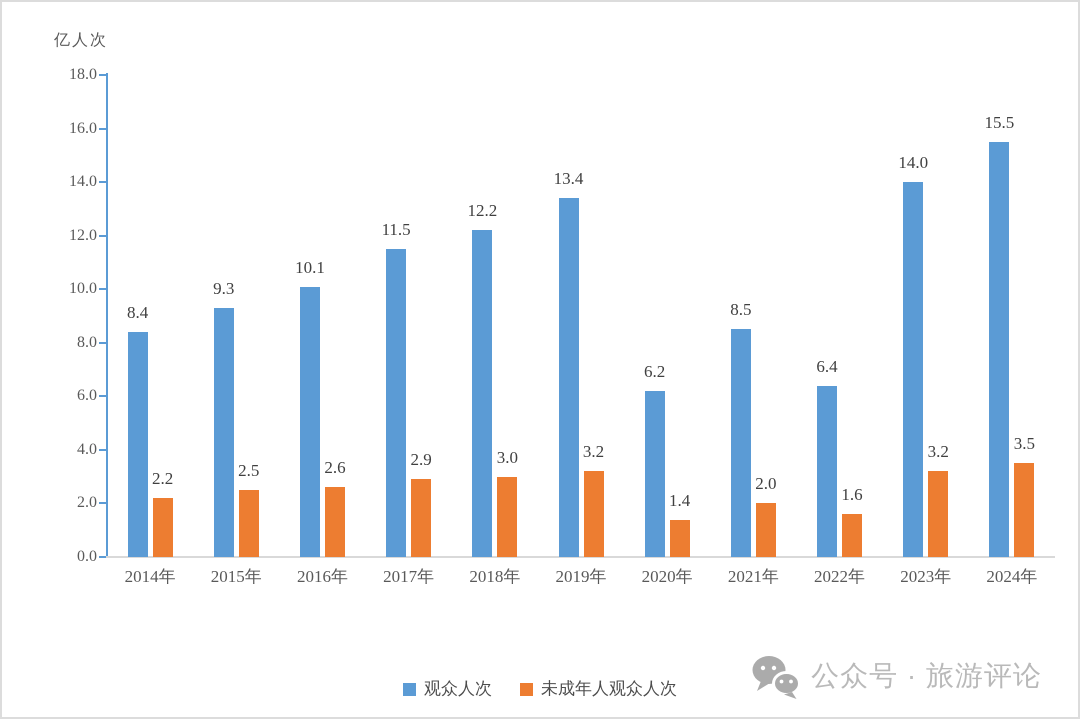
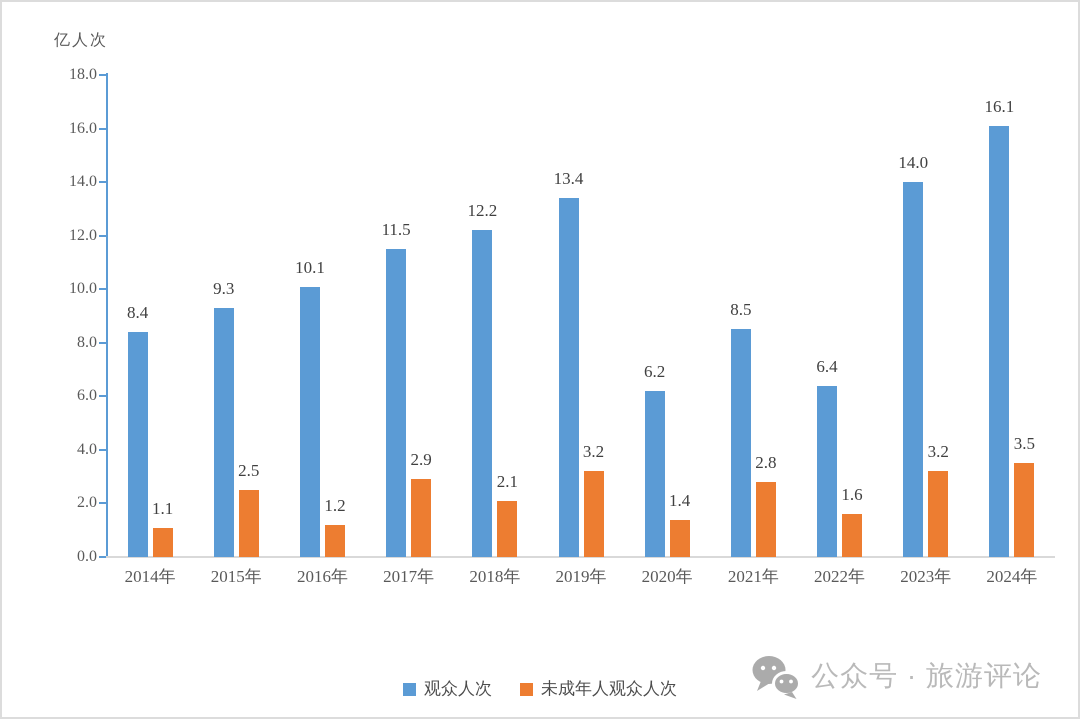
未成年人观众人次/2014年: 2.2 -> 1.1
未成年人观众人次/2016年: 2.6 -> 1.2
未成年人观众人次/2018年: 3.0 -> 2.1
未成年人观众人次/2021年: 2.0 -> 2.8
观众人次/2024年: 15.5 -> 16.1
